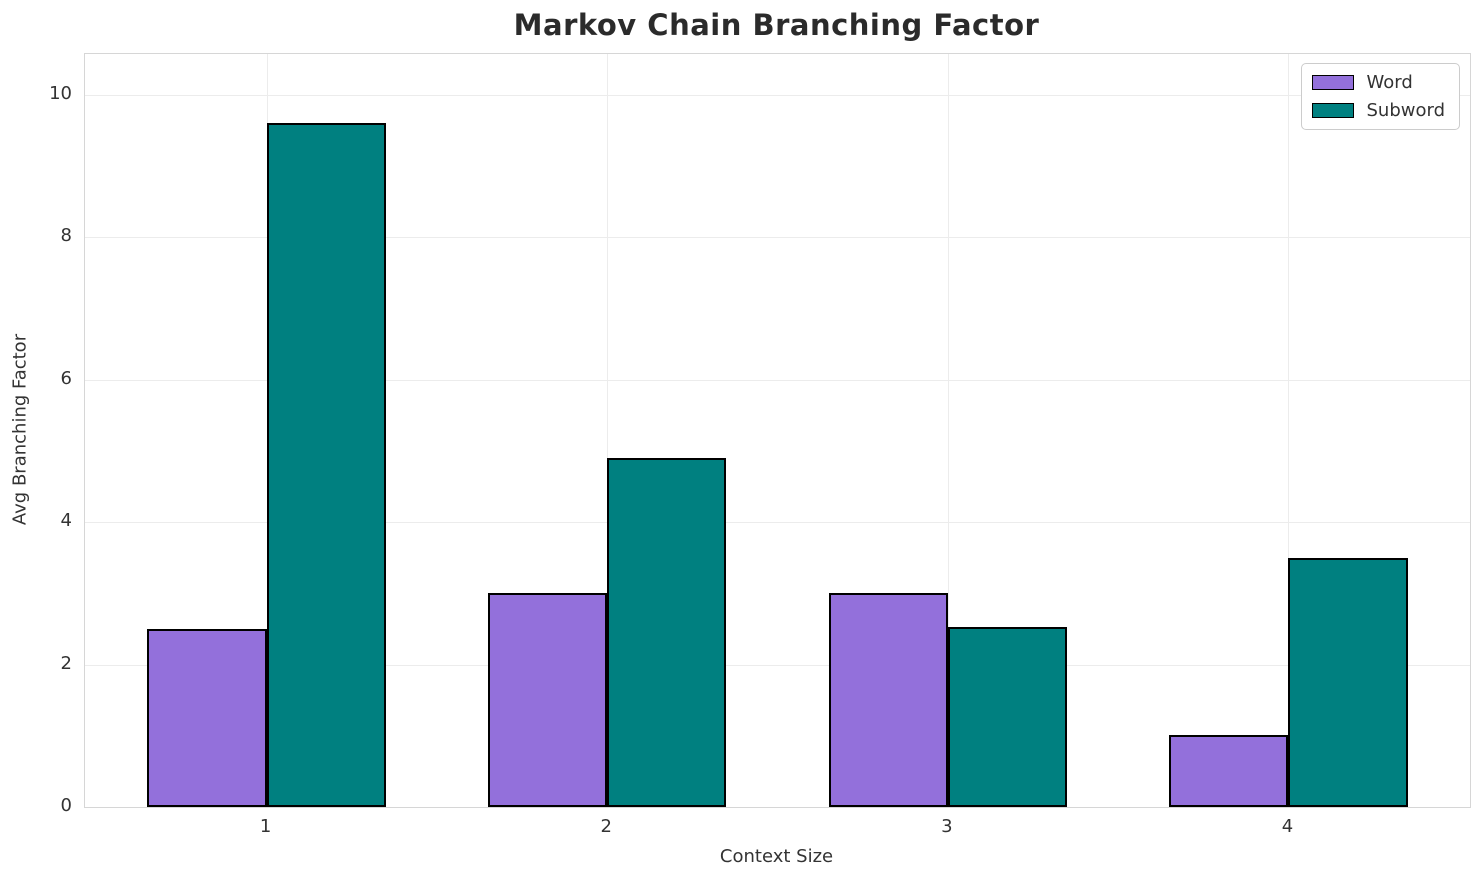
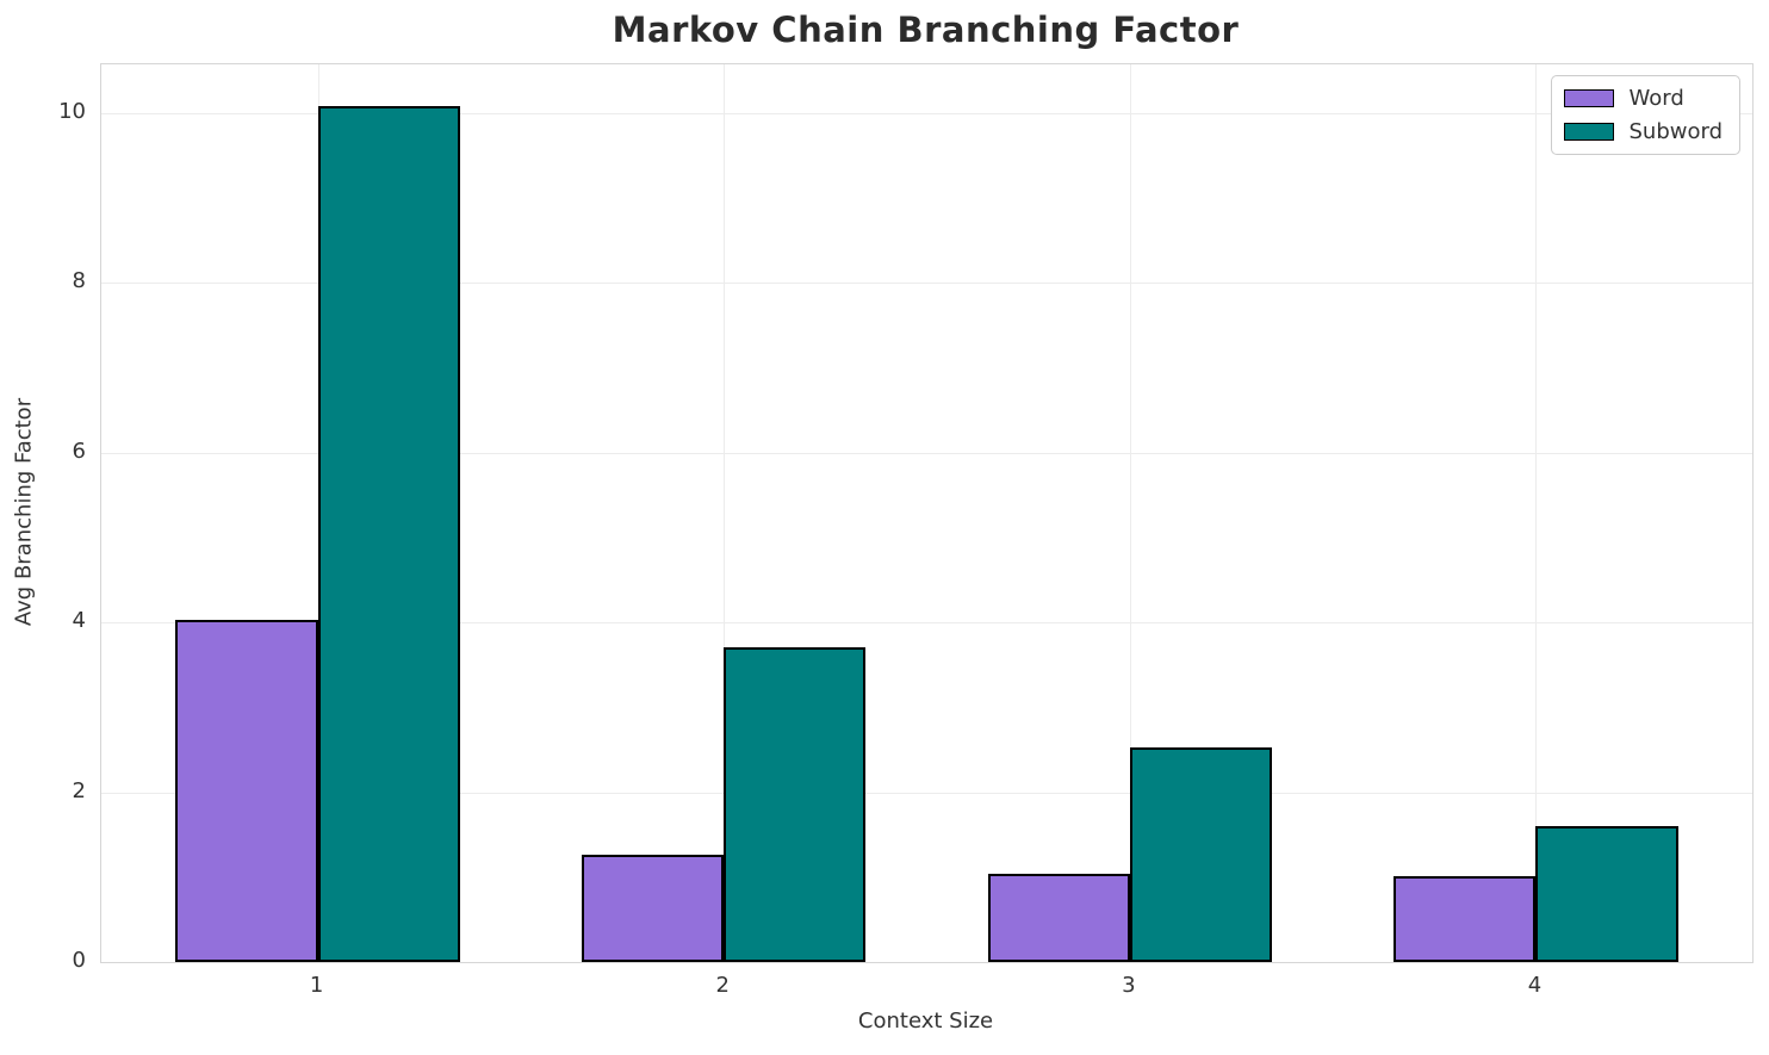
Word/1: 2.5 -> 4.0
Subword/1: 9.6 -> 10.1
Word/2: 3.0 -> 1.3
Subword/2: 4.9 -> 3.7
Word/3: 3.0 -> 1.0
Subword/4: 3.5 -> 1.6
